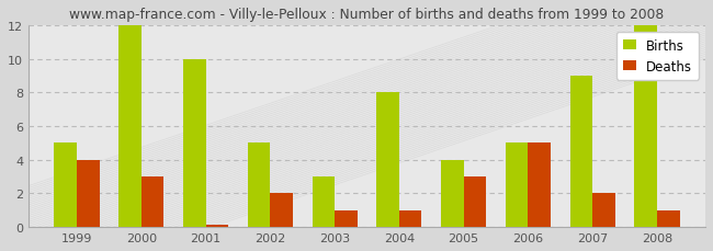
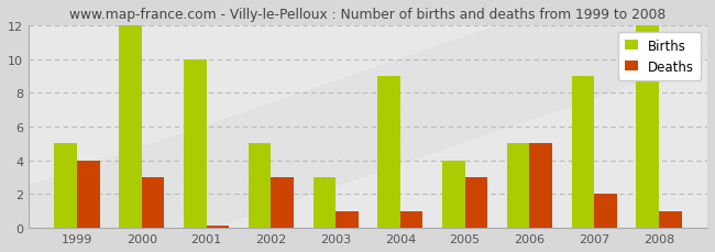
Deaths/2002: 2.0 -> 3.0
Births/2004: 8 -> 9
